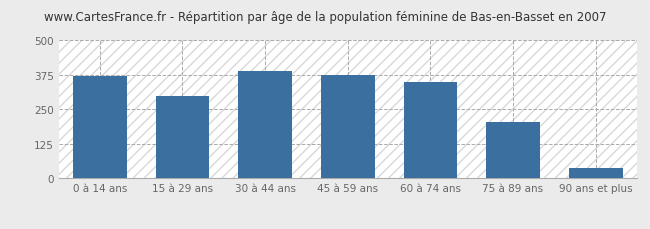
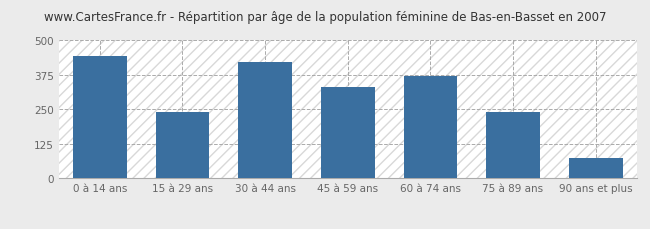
0 à 14 ans: 370 -> 445
15 à 29 ans: 300 -> 240
30 à 44 ans: 390 -> 420
45 à 59 ans: 373 -> 330
60 à 74 ans: 348 -> 370
75 à 89 ans: 205 -> 240
90 ans et plus: 38 -> 75
